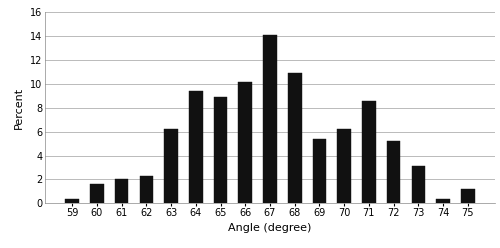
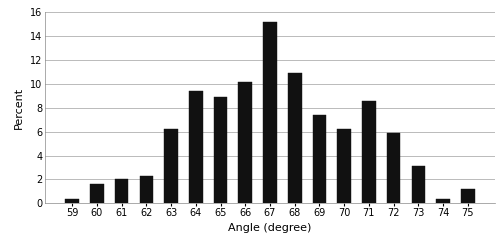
67: 14.1 -> 15.2
69: 5.4 -> 7.4
72: 5.2 -> 5.9
